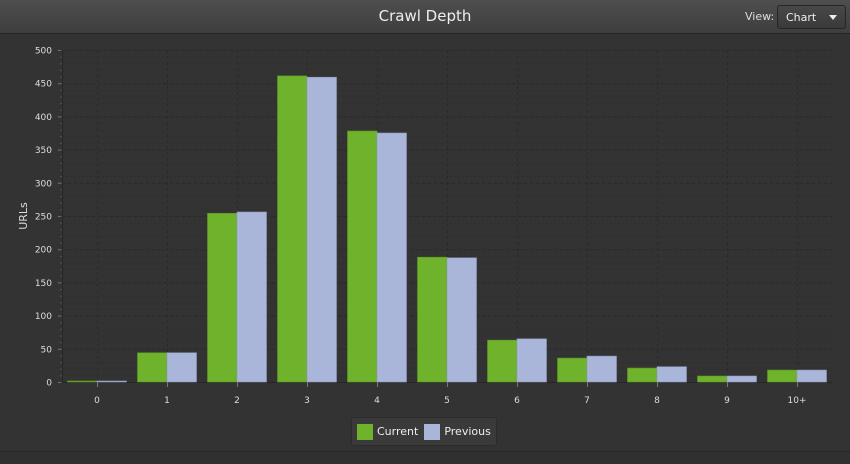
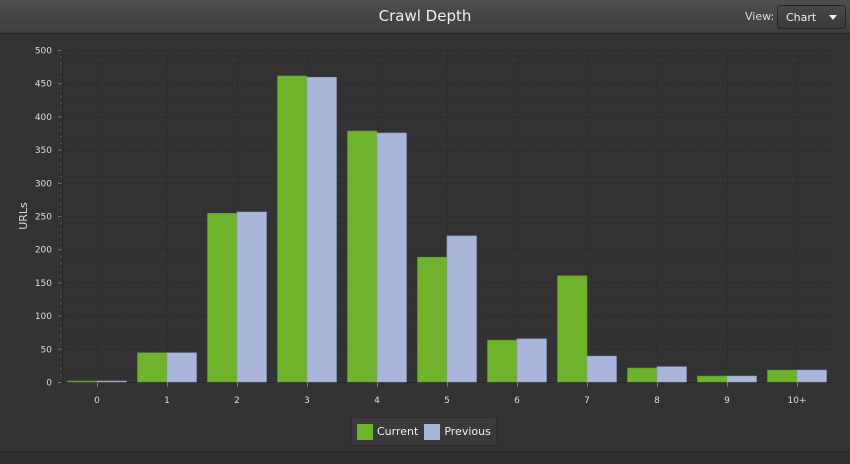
Previous/5: 190 -> 220
Current/7: 40 -> 160
